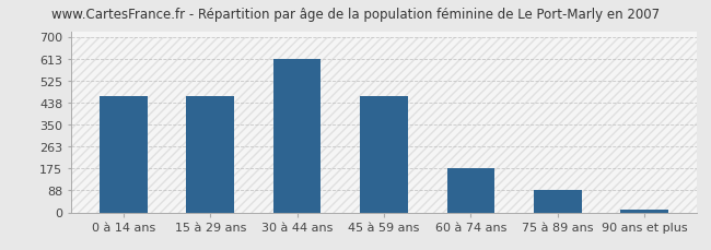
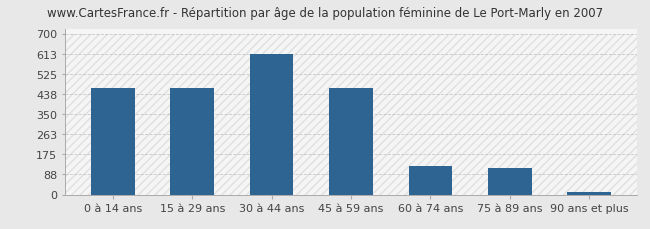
60 à 74 ans: 175 -> 125
75 à 89 ans: 88 -> 115
